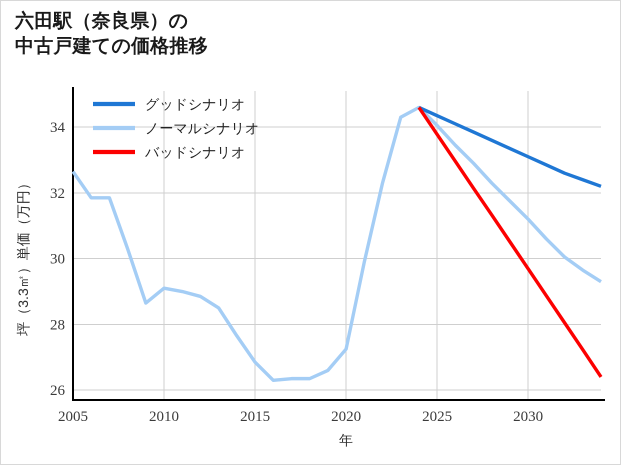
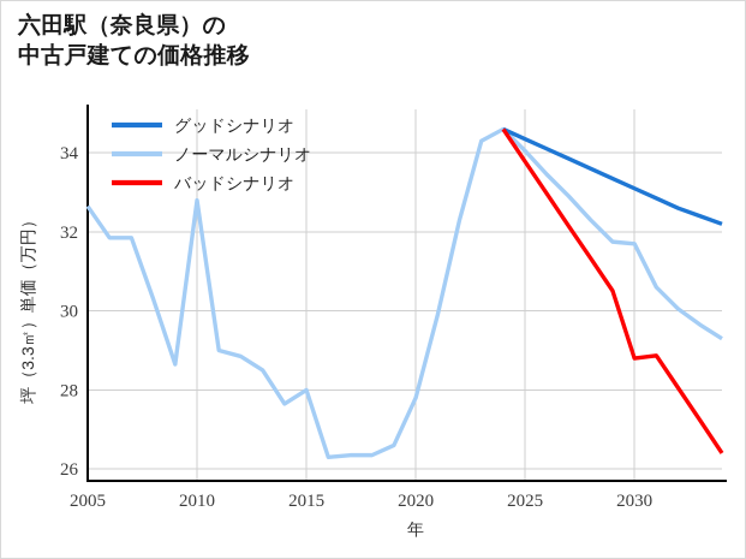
ノーマルシナリオ/2010: 29.1 -> 32.8
ノーマルシナリオ/2015: 26.9 -> 28.0
ノーマルシナリオ/2020: 27.2 -> 27.8
ノーマルシナリオ/2030: 31.2 -> 31.7
バッドシナリオ/2030: 29.7 -> 28.8
